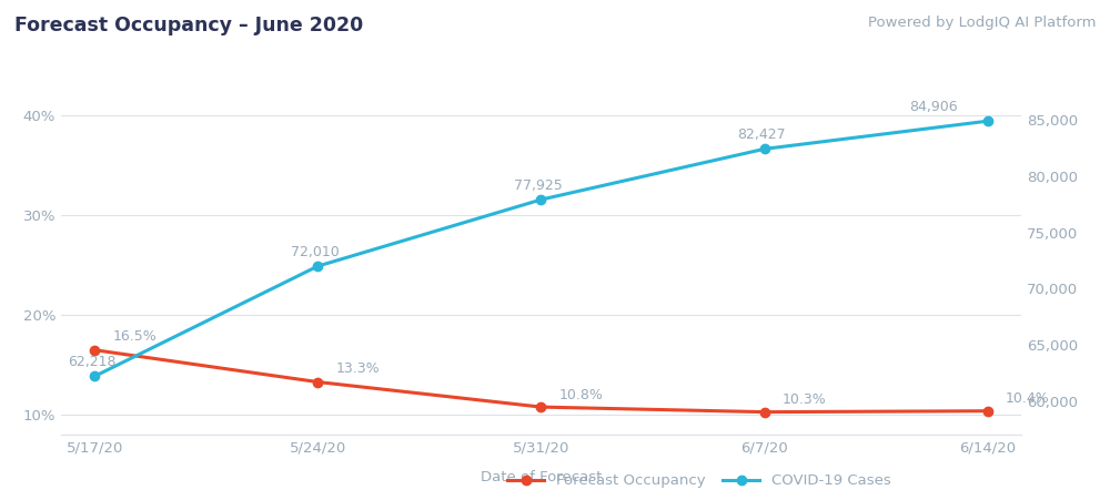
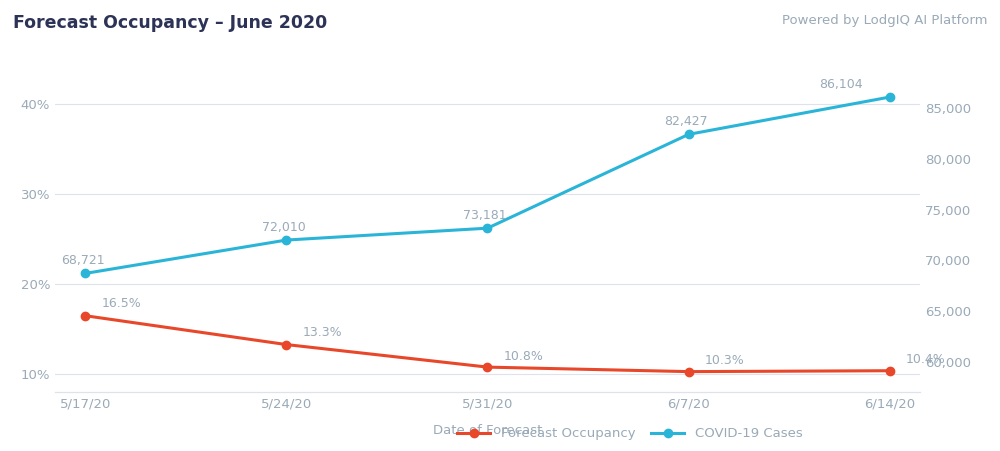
COVID-19 Cases/5/17/20: 62,218 -> 68,721
COVID-19 Cases/5/31/20: 77,925 -> 73,181
COVID-19 Cases/6/14/20: 84,906 -> 86,104
